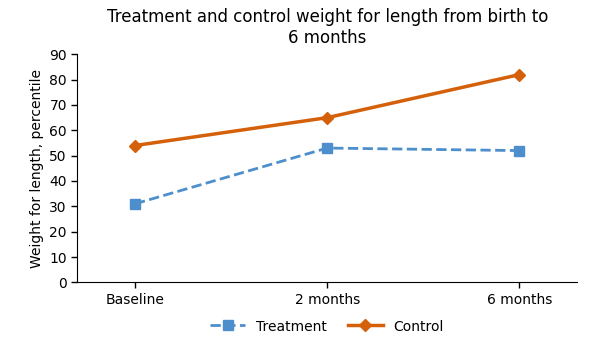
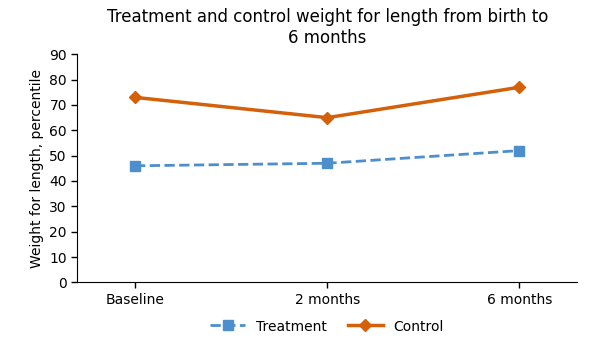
Treatment/Baseline: 31 -> 46
Control/Baseline: 54 -> 73
Treatment/2 months: 53 -> 47
Control/6 months: 82 -> 77
